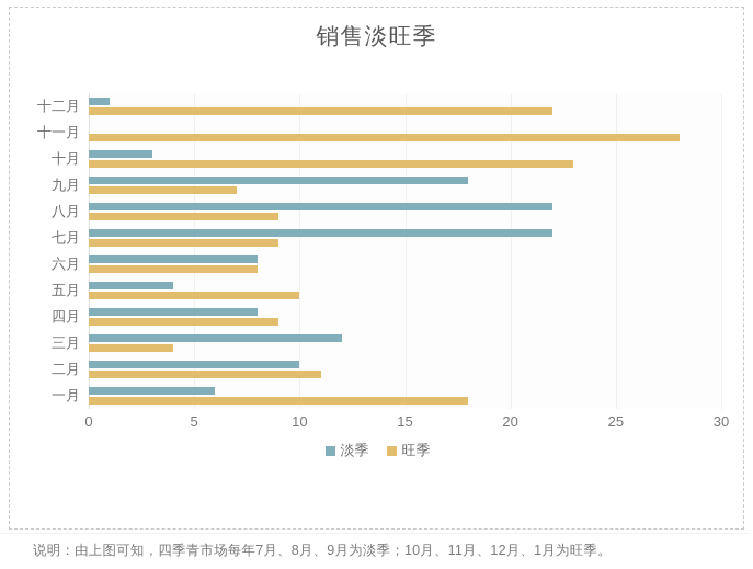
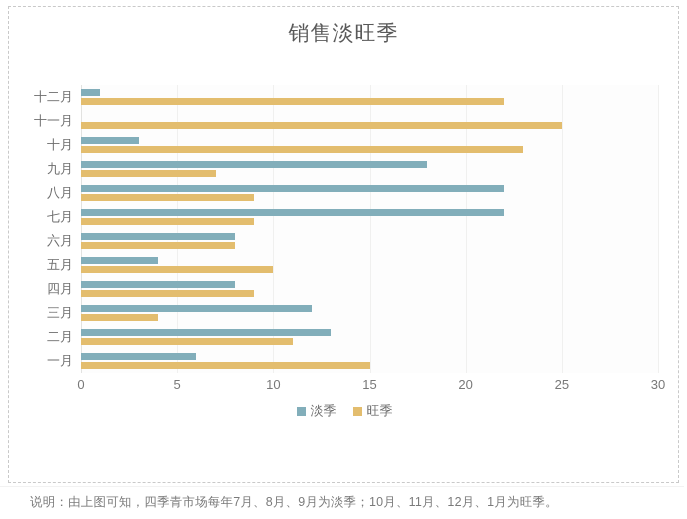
旺季/一月: 18 -> 15
淡季/二月: 10 -> 13
旺季/十一月: 28 -> 25
